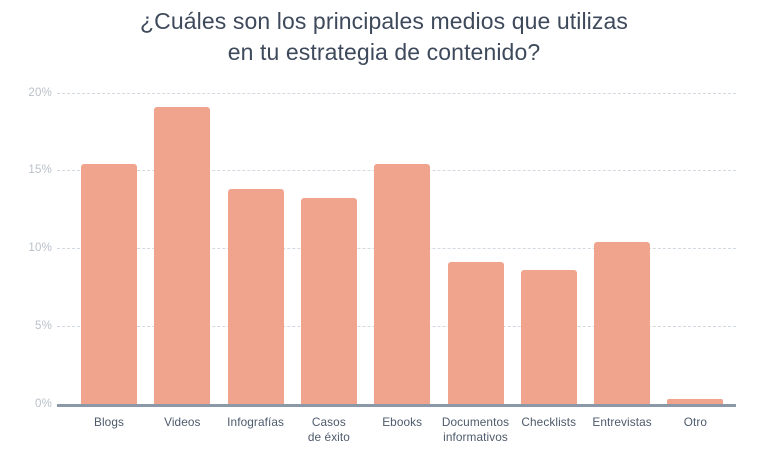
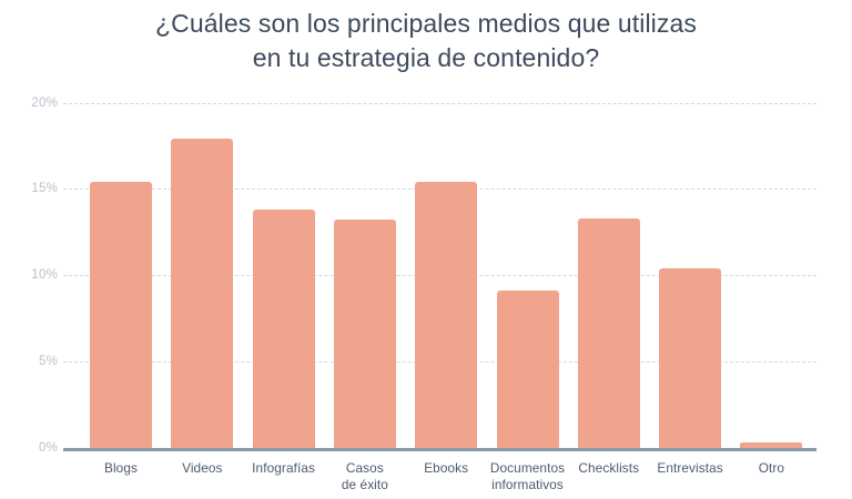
Videos: 19.1% -> 17.9%
Checklists: 8.6% -> 13.3%
